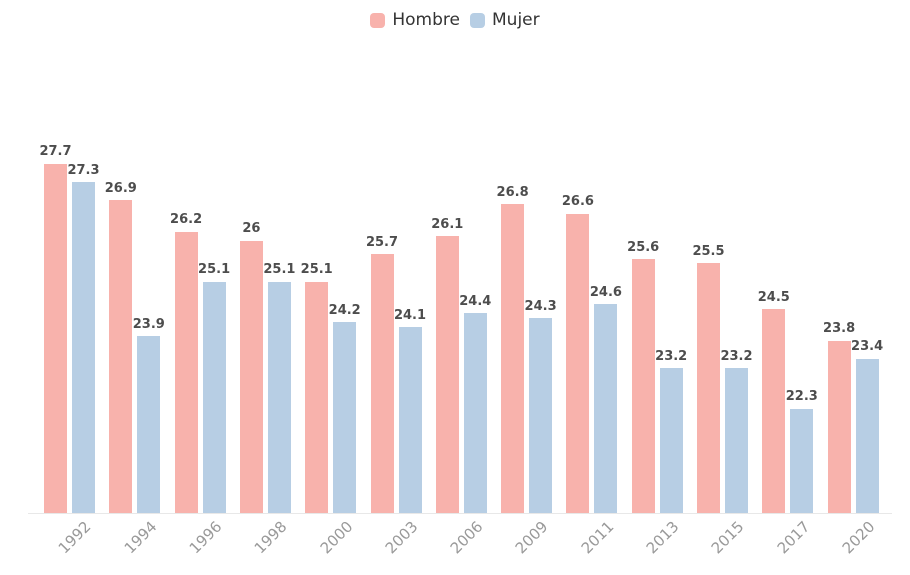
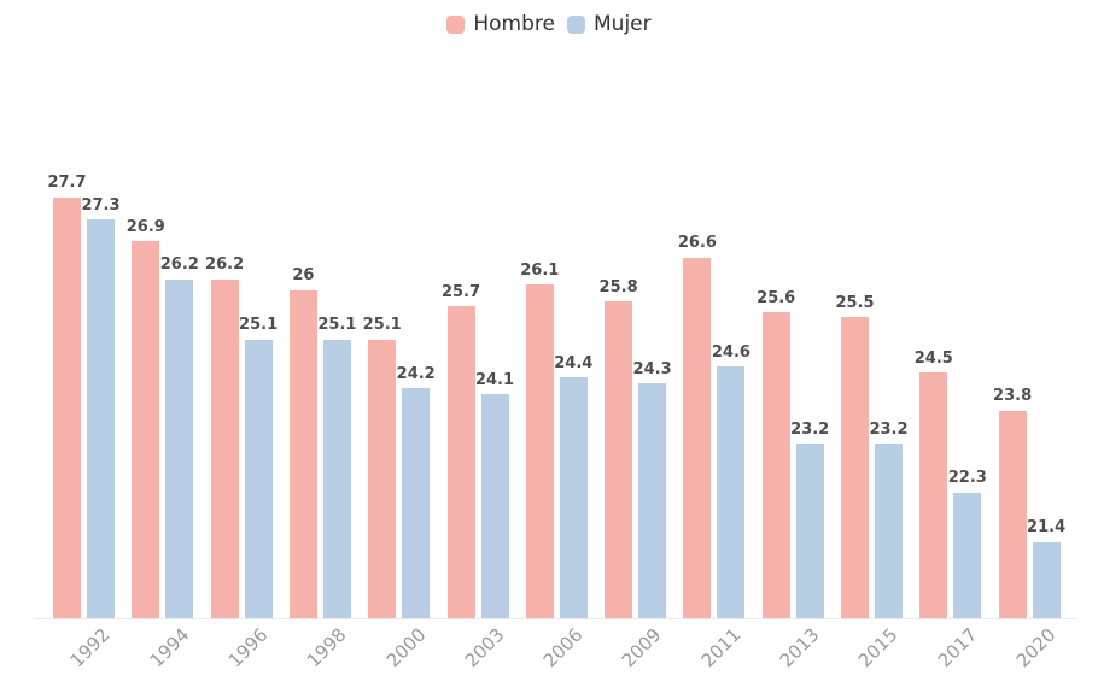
Mujer/1994: 23.9 -> 26.2
Hombre/2009: 26.8 -> 25.8
Mujer/2020: 23.4 -> 21.4
